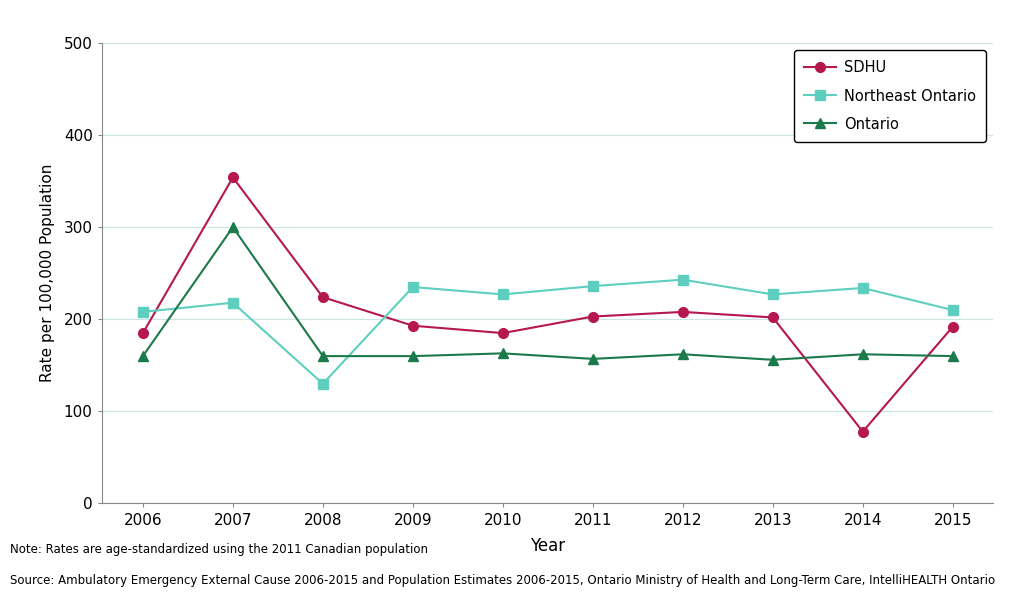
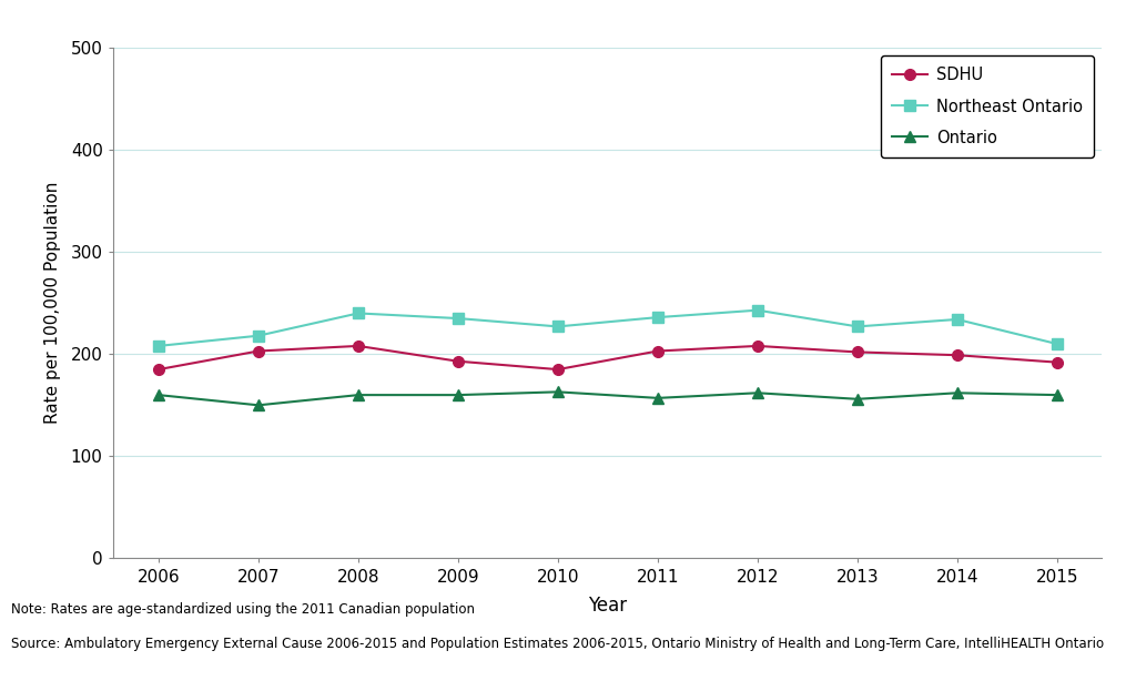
SDHU/2007: 354 -> 203
Ontario/2007: 300 -> 150
SDHU/2008: 224 -> 208
Northeast Ontario/2008: 130 -> 240
SDHU/2014: 78 -> 199
